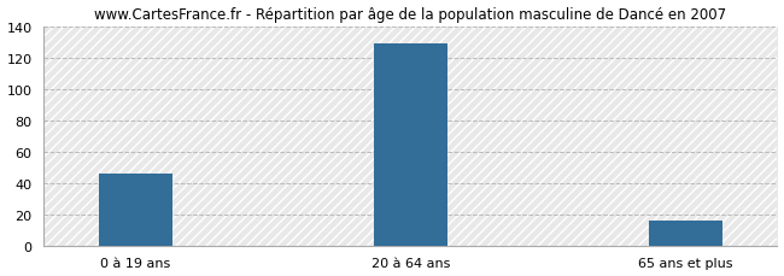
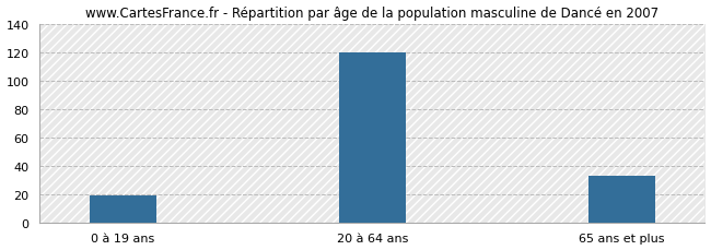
0 à 19 ans: 46 -> 19
20 à 64 ans: 129 -> 120
65 ans et plus: 16 -> 33
